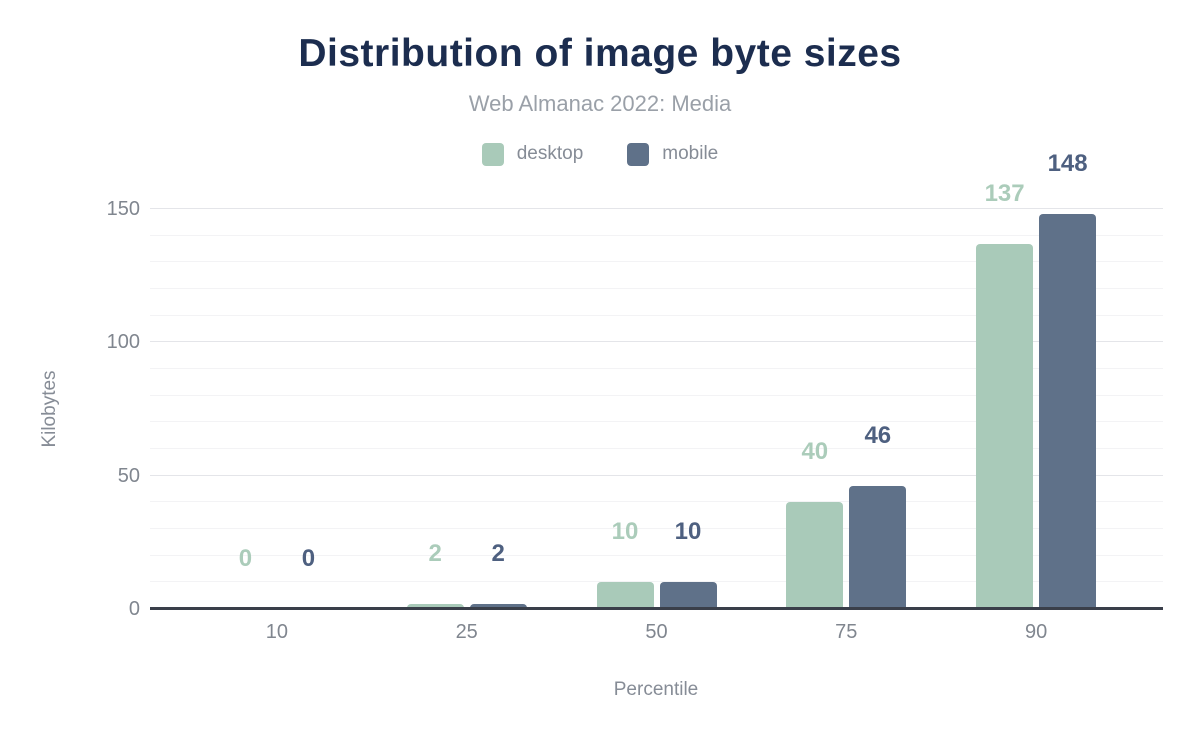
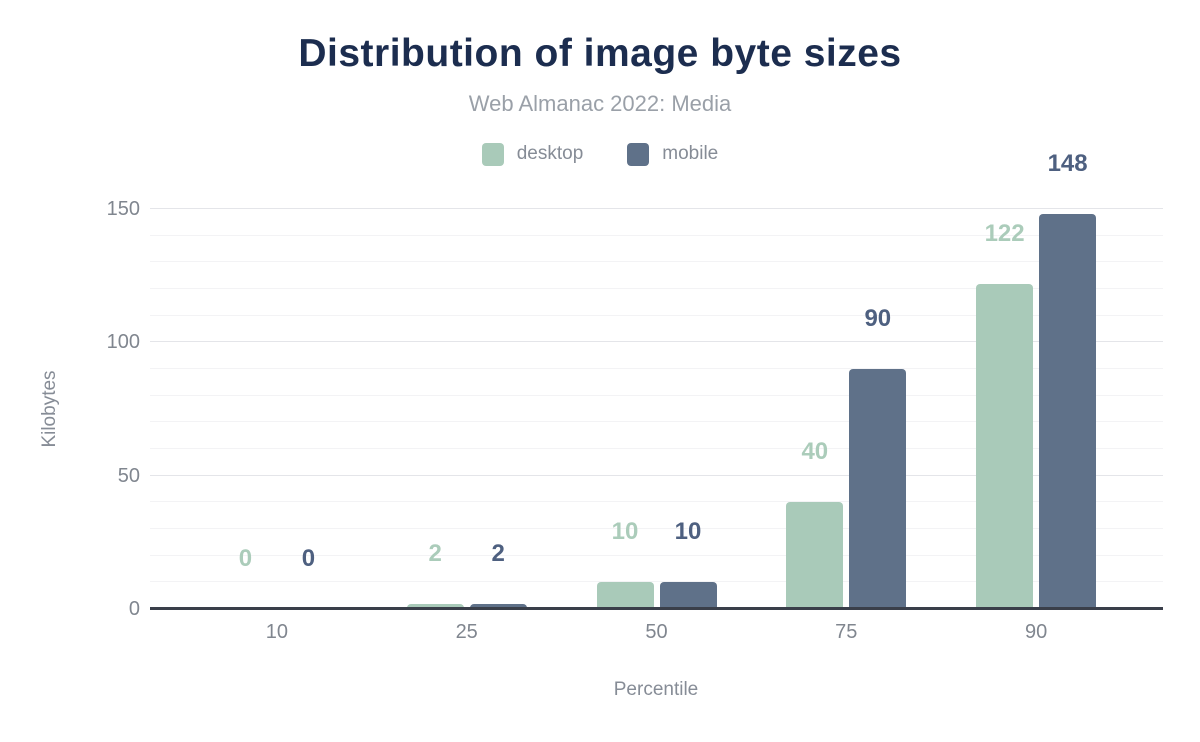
mobile/75: 46 -> 90
desktop/90: 137 -> 122
